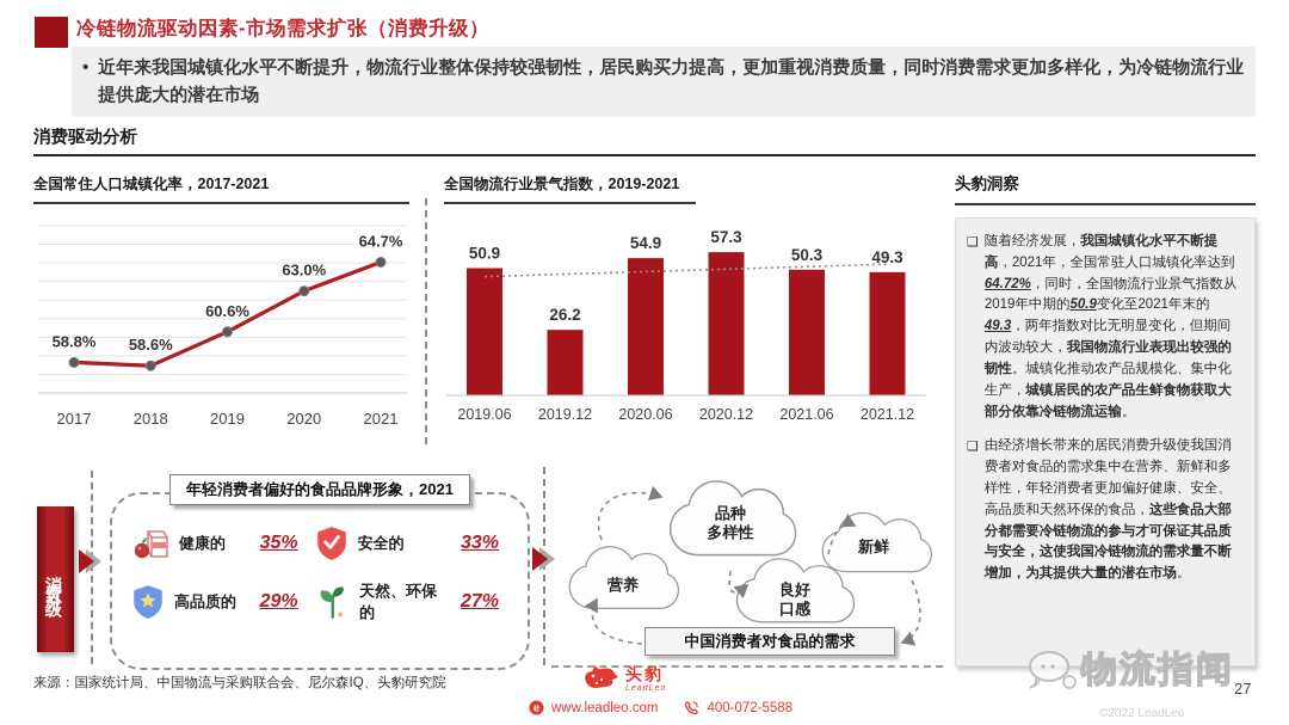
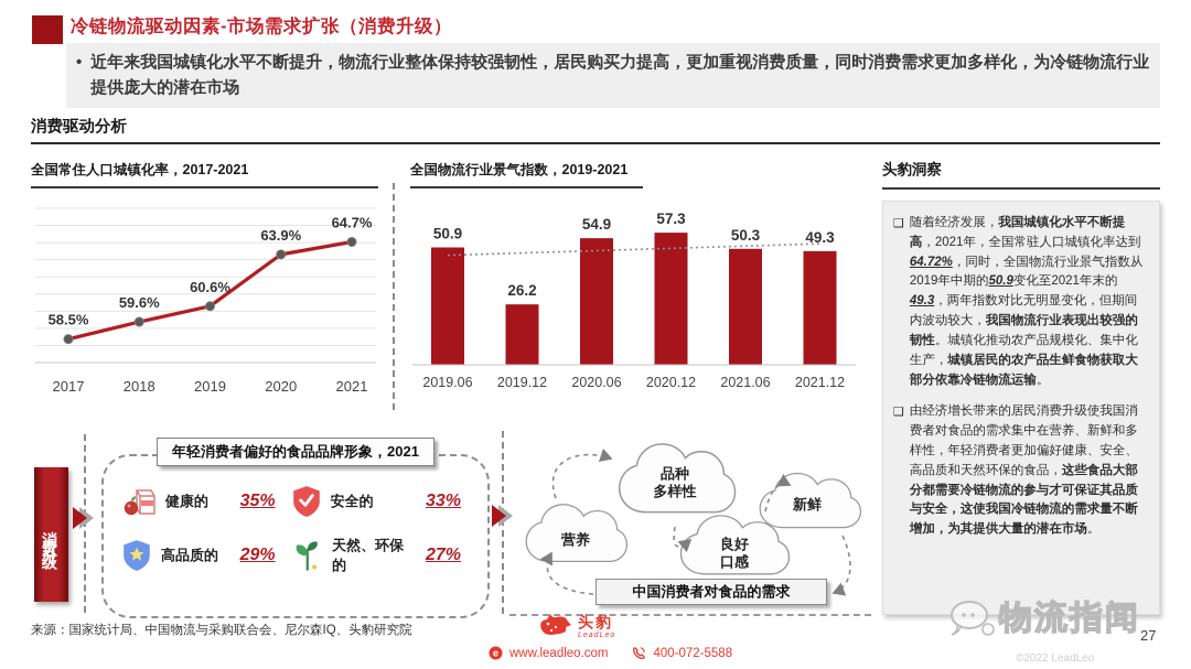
全国常住人口城镇化率，2017-2021/2017: 58.8% -> 58.5%
全国常住人口城镇化率，2017-2021/2018: 58.6% -> 59.6%
全国常住人口城镇化率，2017-2021/2020: 63.0% -> 63.9%
